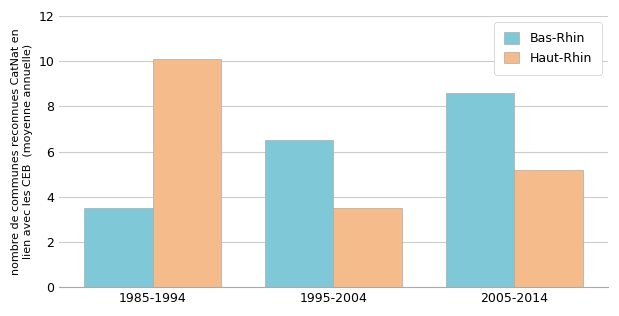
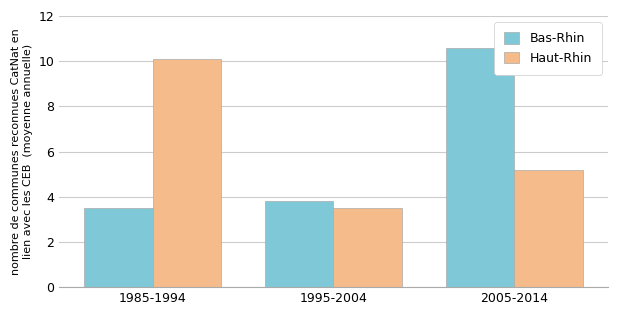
Bas-Rhin/1995-2004: 6.5 -> 3.8
Bas-Rhin/2005-2014: 8.6 -> 10.6
